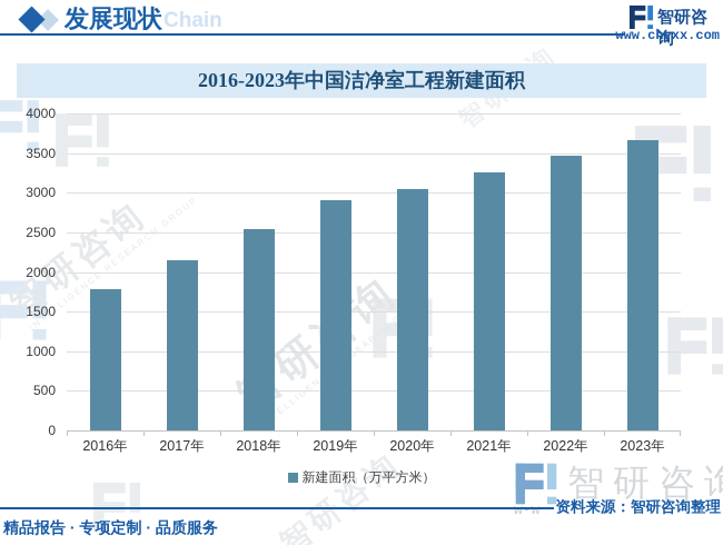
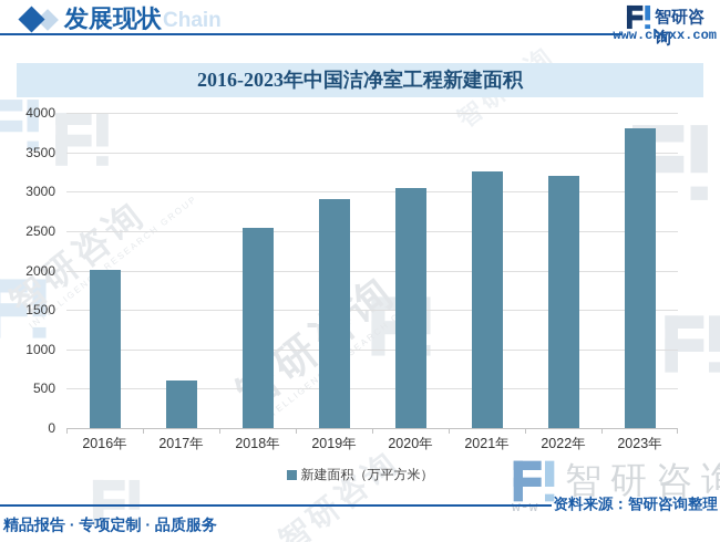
2016年: 1800 -> 2000
2017年: 2200 -> 600
2022年: 3500 -> 3200
2023年: 3700 -> 3800
